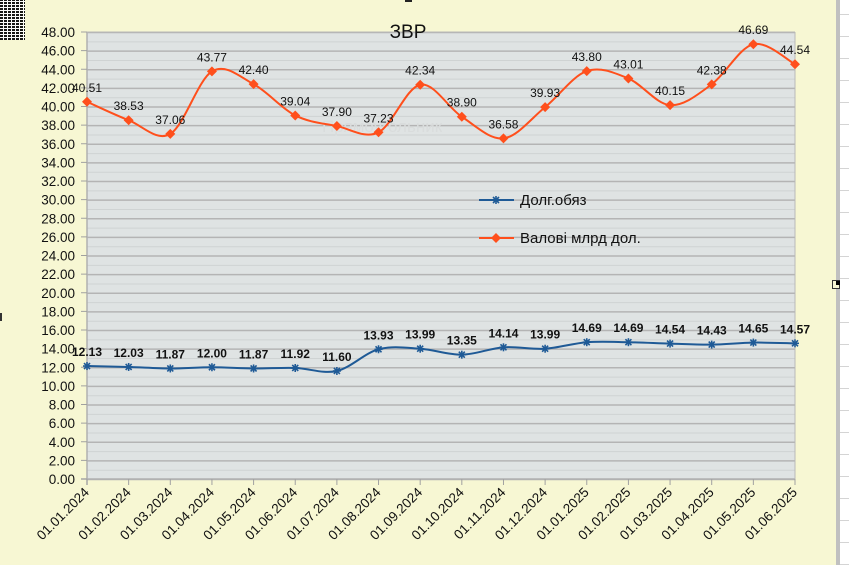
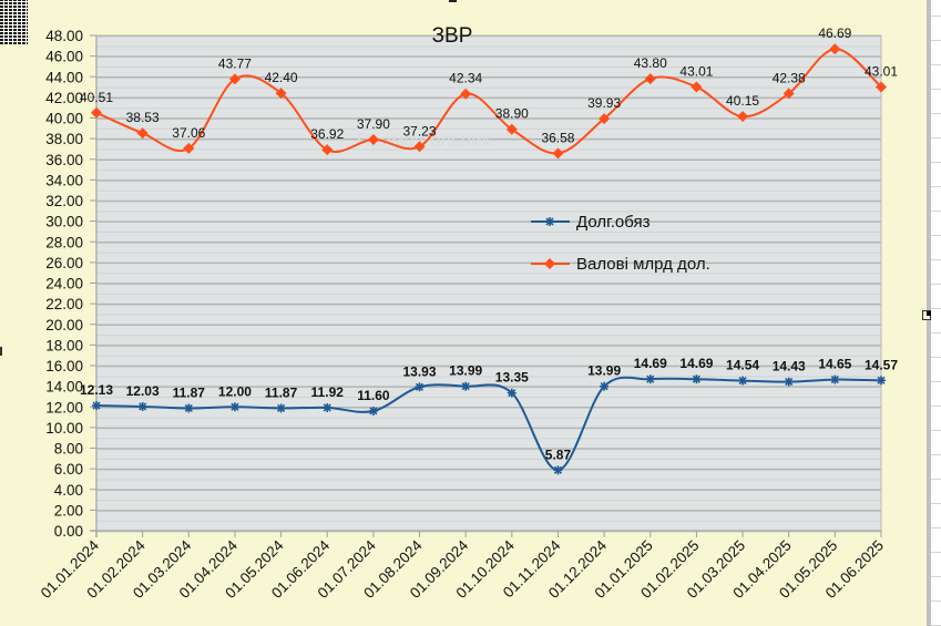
Валові млрд дол./01.06.2024: 39.04 -> 36.92
Долг.обяз/01.11.2024: 14.14 -> 5.87
Валові млрд дол./01.06.2025: 44.54 -> 43.01
